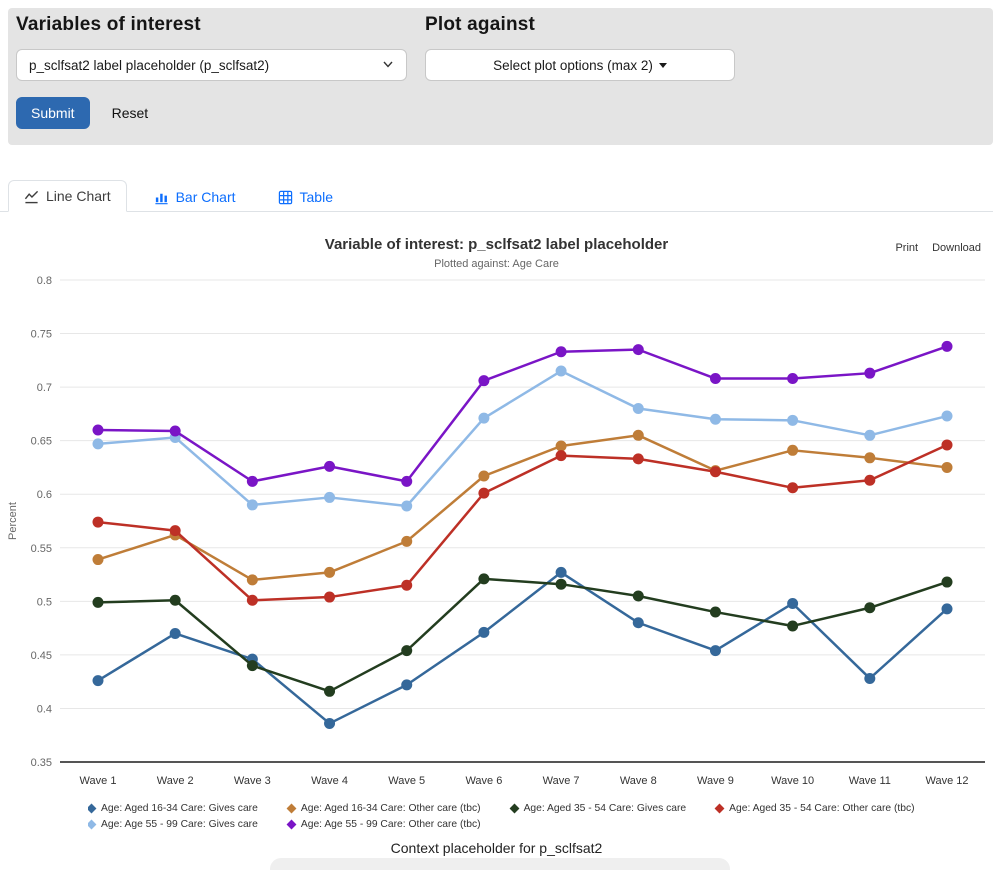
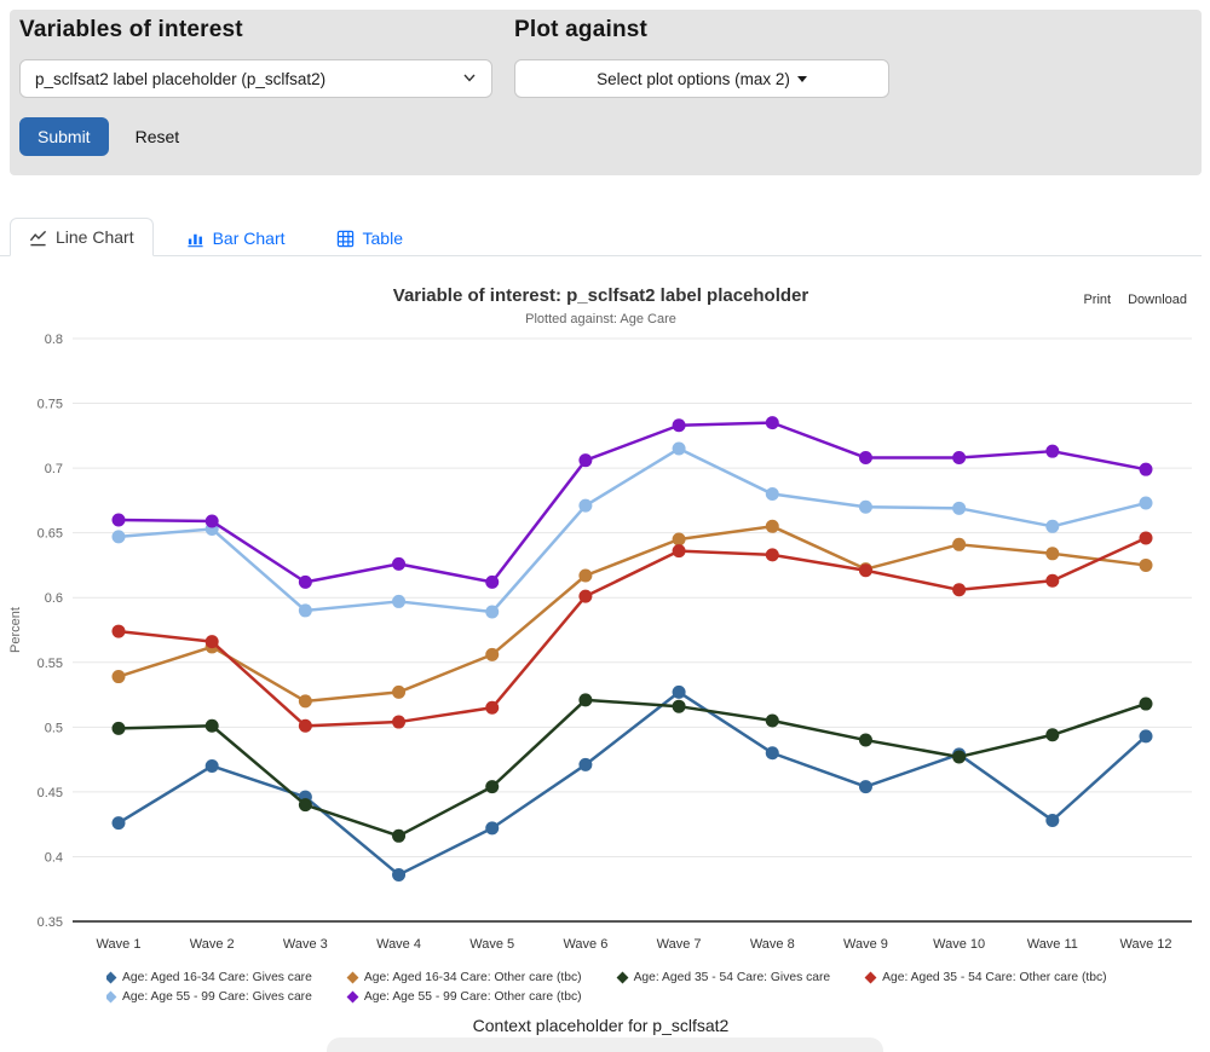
Age: Aged 16-34 Care: Gives care/Wave 10: 0.498 -> 0.479
Age: Age 55 - 99 Care: Other care (tbc)/Wave 12: 0.738 -> 0.699
